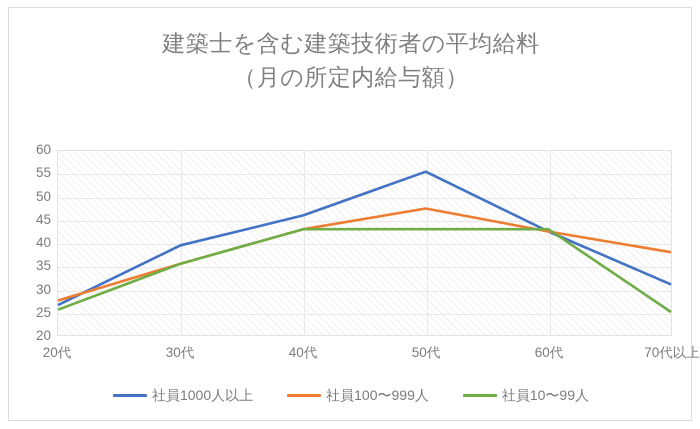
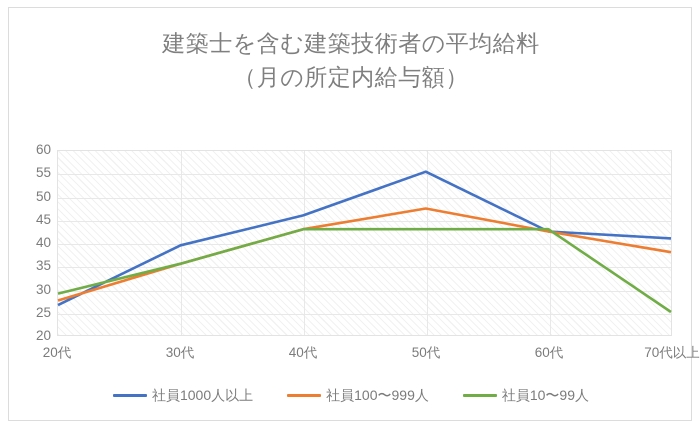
社員10〜99人/20代: 26 -> 29
社員1000人以上/70代以上: 31 -> 41
